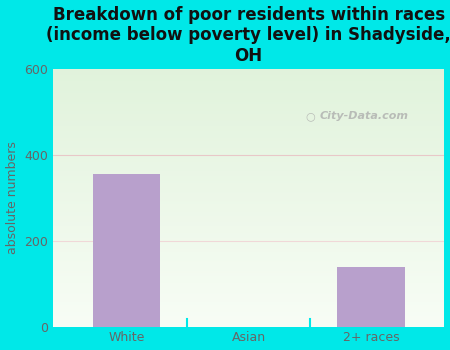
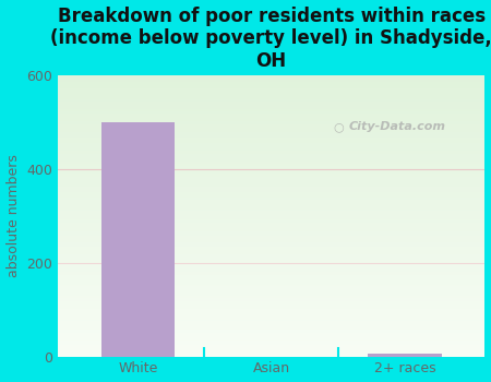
White: 355 -> 500
2+ races: 140 -> 5
